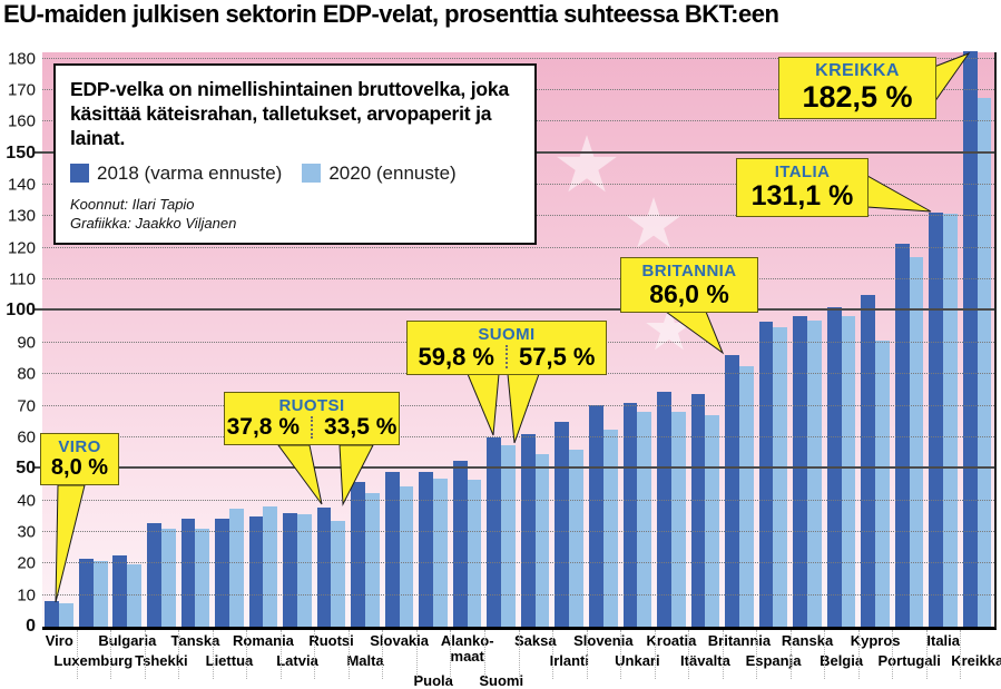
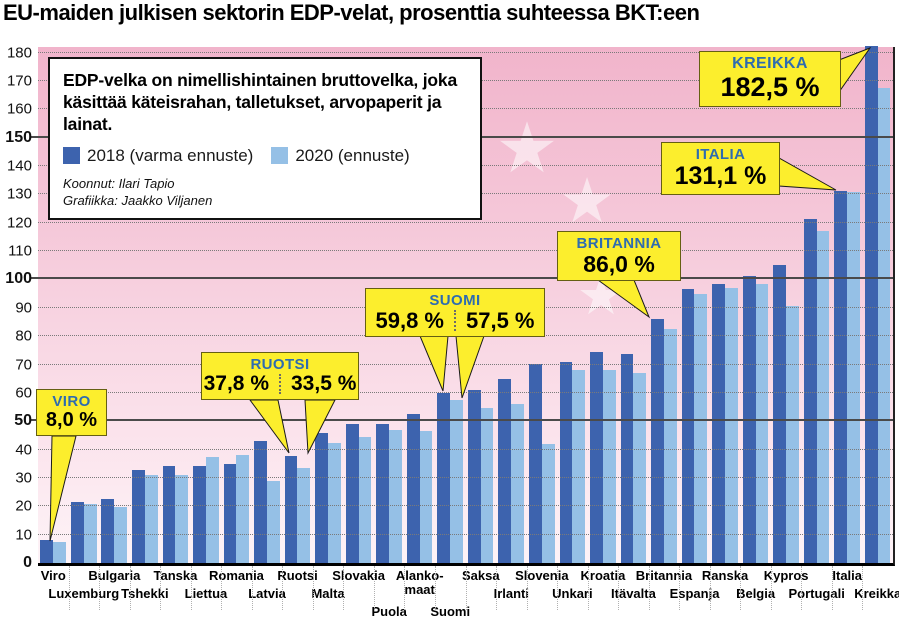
2018 (varma ennuste)/Latvia: 36 -> 43
2020 (ennuste)/Latvia: 36 -> 29
2020 (ennuste)/Slovenia: 62 -> 42
